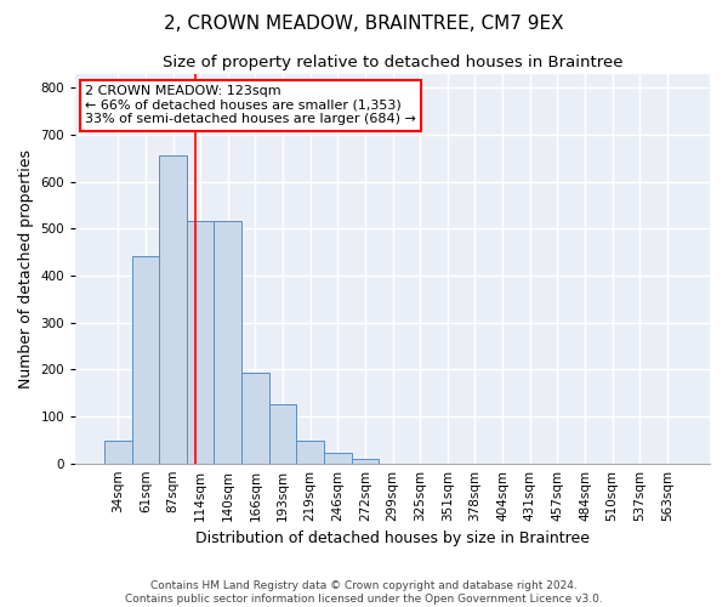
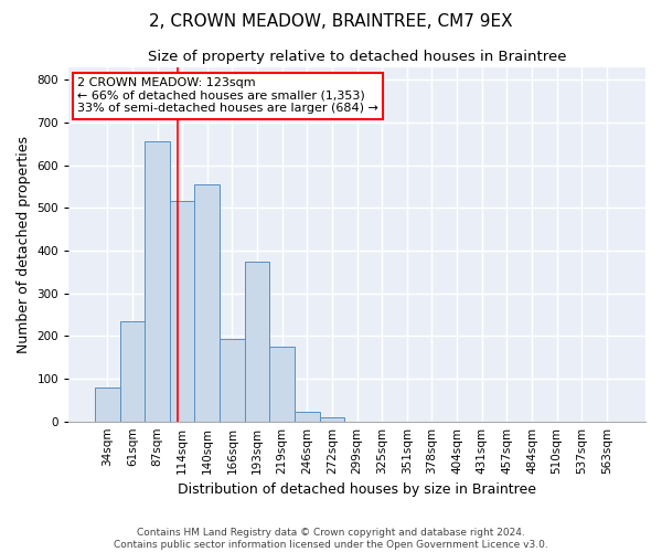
34sqm: 47 -> 80
61sqm: 442 -> 235
140sqm: 515 -> 555
193sqm: 125 -> 375
219sqm: 47 -> 175
